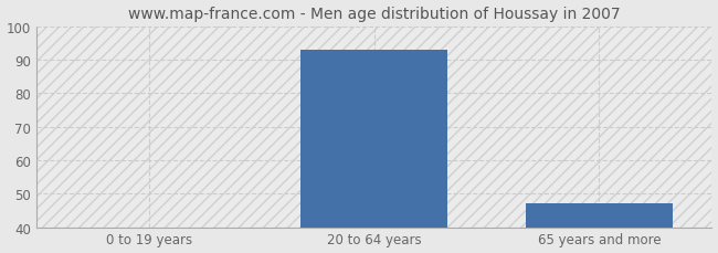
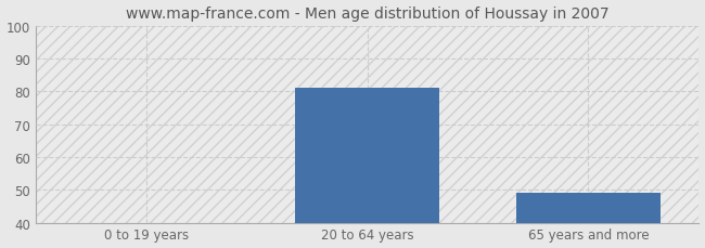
20 to 64 years: 93 -> 81
65 years and more: 47 -> 49
